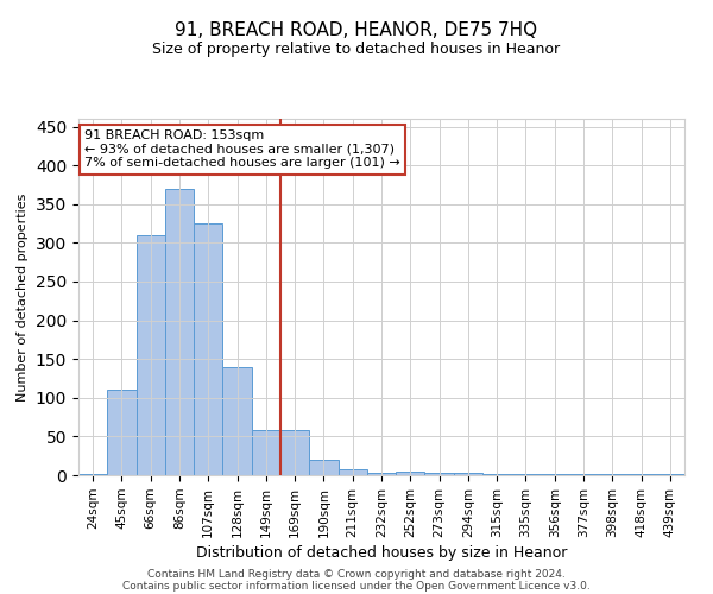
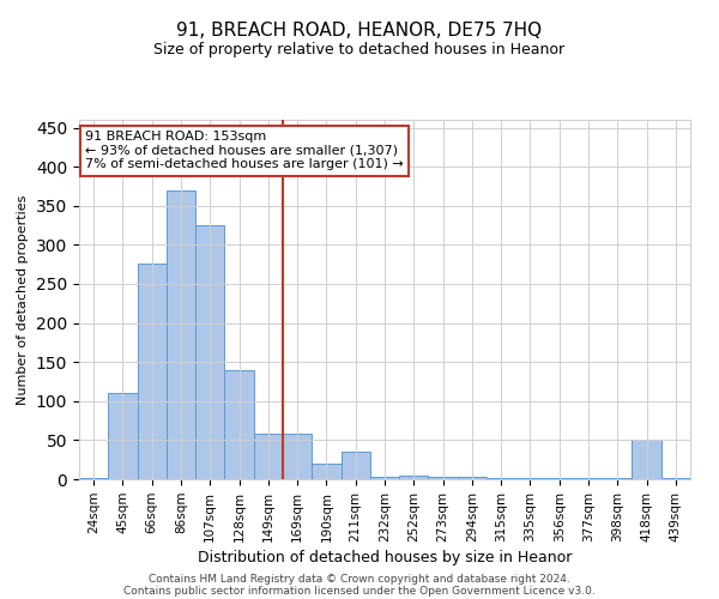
66sqm: 310 -> 276
211sqm: 8 -> 36
418sqm: 1 -> 50
